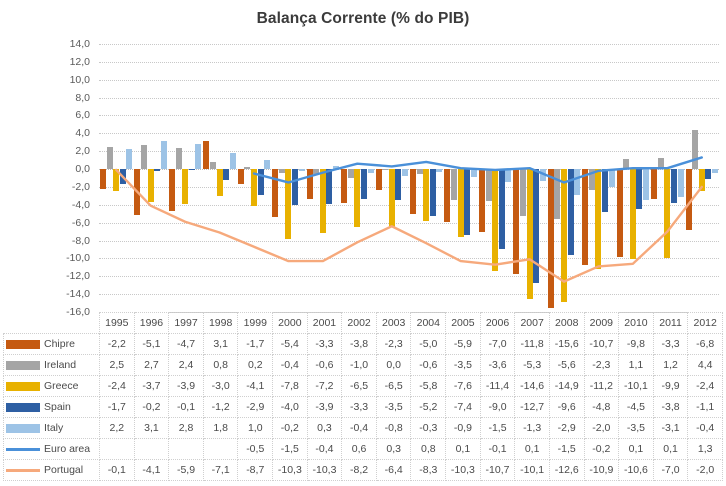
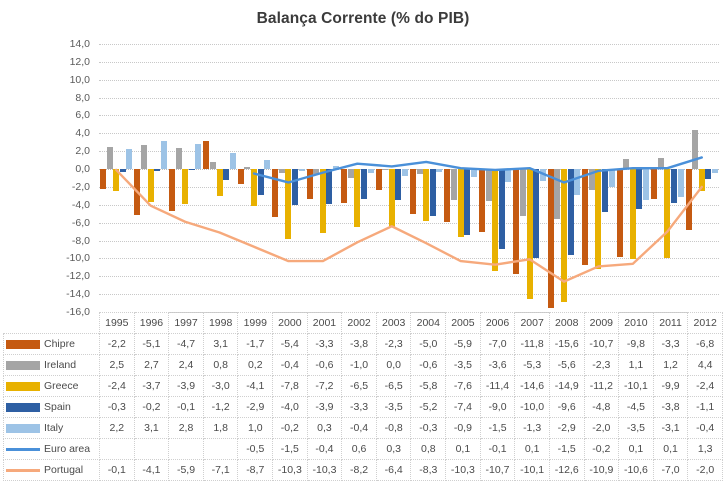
Spain/1995: -1,7 -> -0,3
Spain/2007: -12,7 -> -10,0
